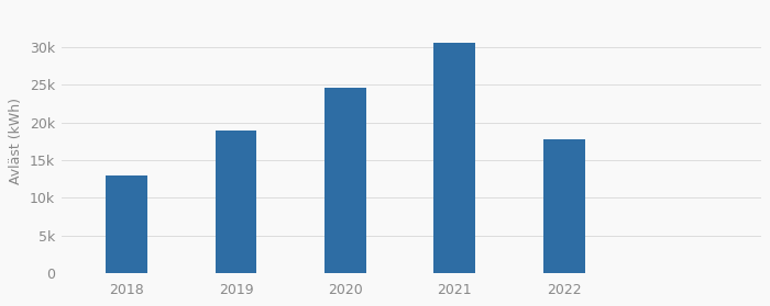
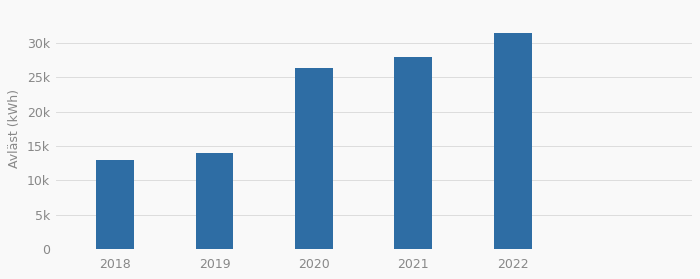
2019: 19.0k -> 14.0k
2020: 24.6k -> 26.4k
2021: 30.5k -> 28.0k
2022: 17.8k -> 31.4k
